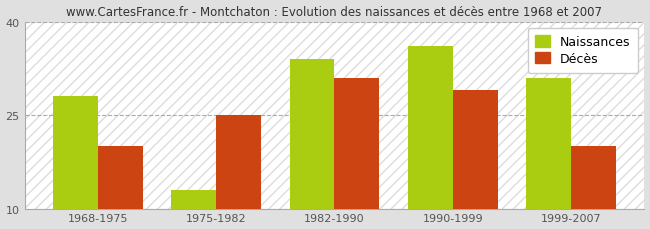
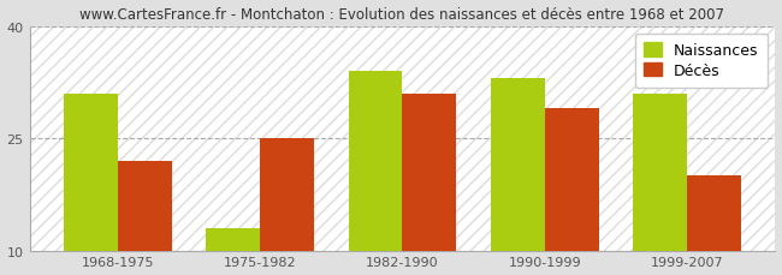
Naissances/1968-1975: 28 -> 31
Décès/1968-1975: 20 -> 22
Naissances/1990-1999: 36 -> 33
